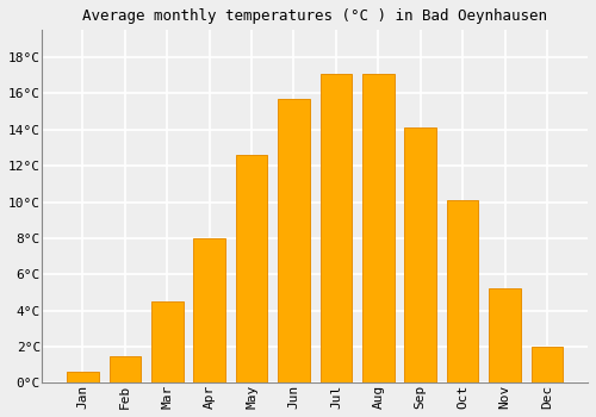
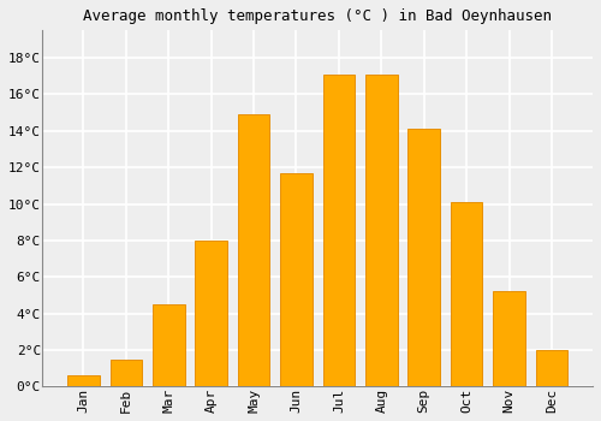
May: 12.6°C -> 14.9°C
Jun: 15.7°C -> 11.7°C
